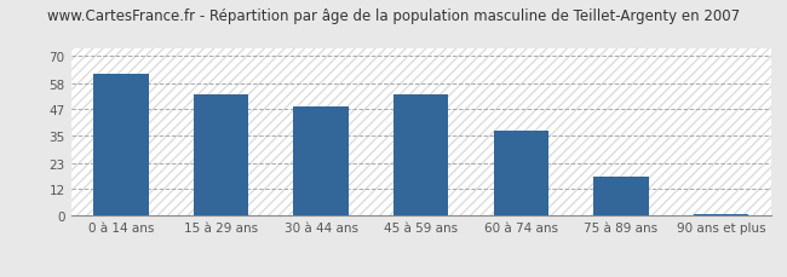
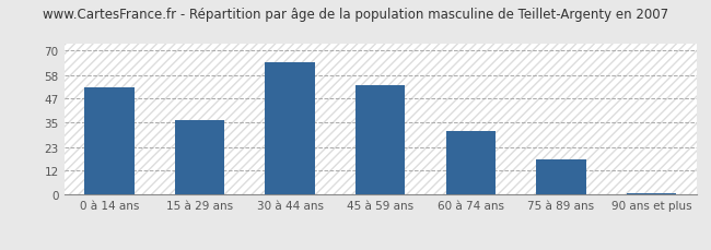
0 à 14 ans: 62 -> 52
15 à 29 ans: 53 -> 36
30 à 44 ans: 48 -> 64
60 à 74 ans: 37 -> 31
